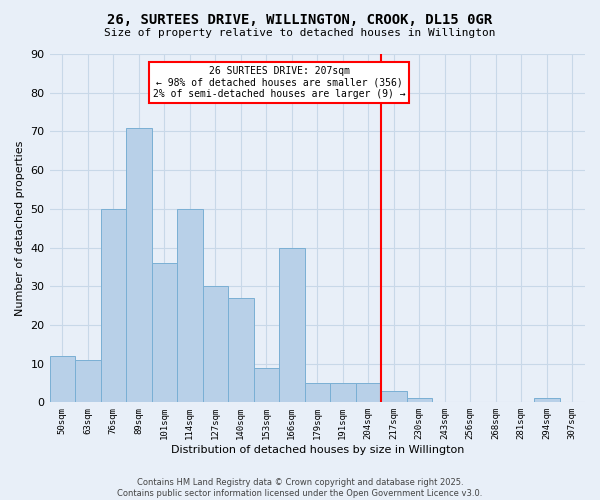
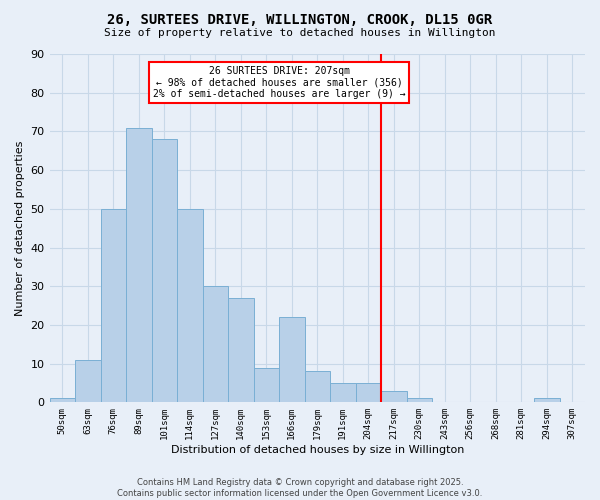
50sqm: 12 -> 1
101sqm: 36 -> 68
166sqm: 40 -> 22
179sqm: 5 -> 8
